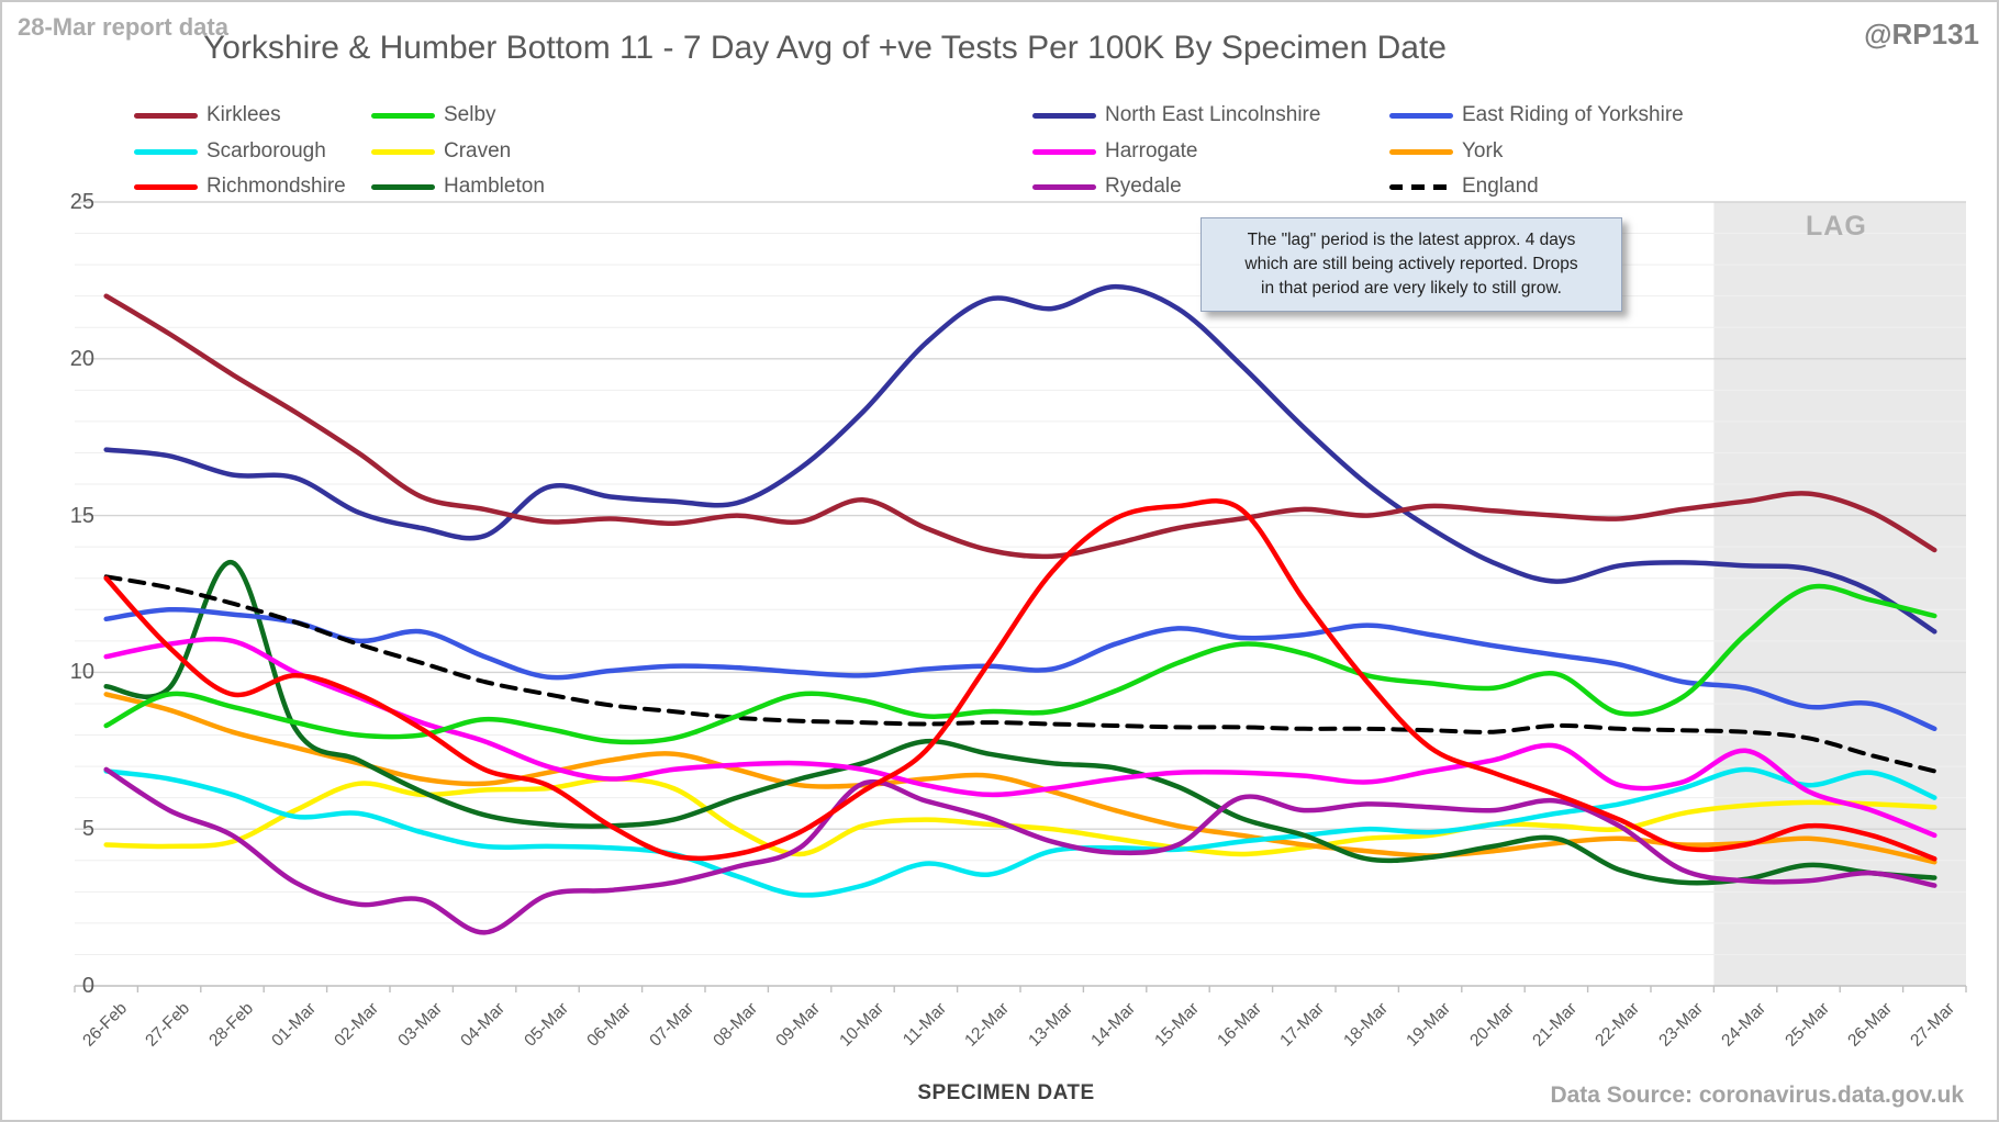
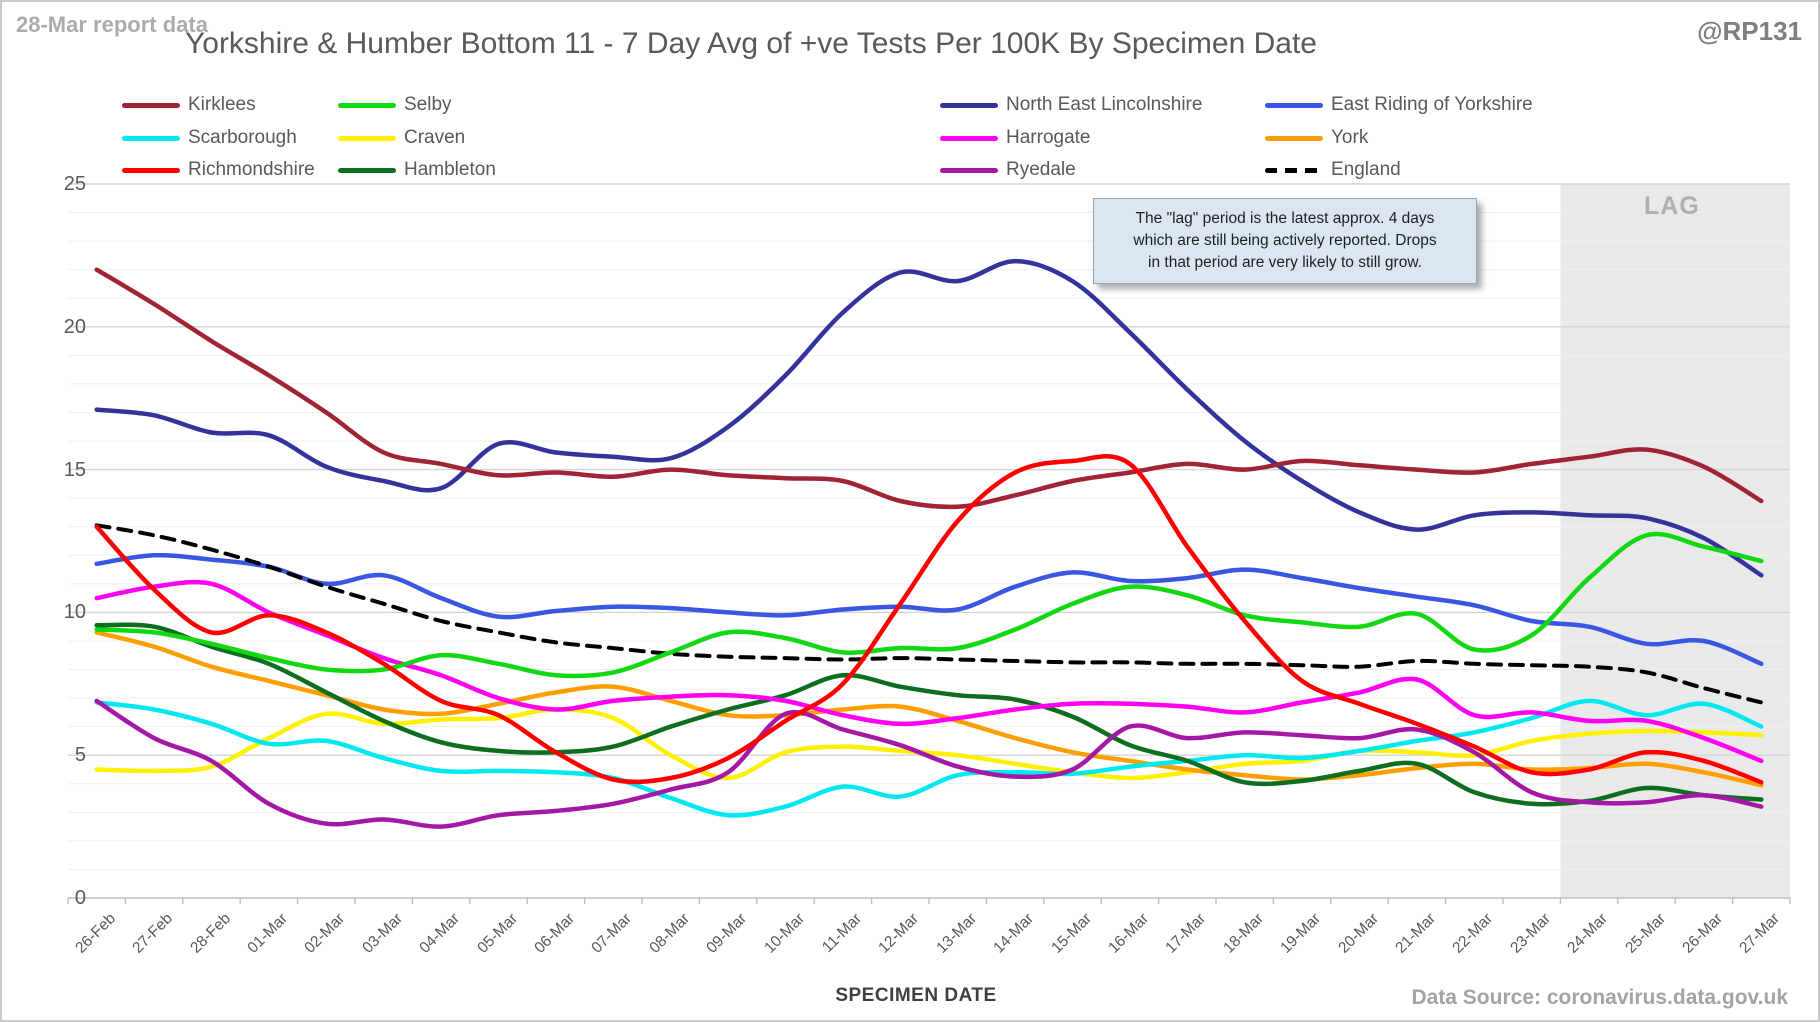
Selby/26-Feb: 8.3 -> 9.4
Hambleton/28-Feb: 13.5 -> 8.8
Ryedale/04-Mar: 1.7 -> 2.5
Kirklees/10-Mar: 15.5 -> 14.7
Harrogate/24-Mar: 7.5 -> 6.2
